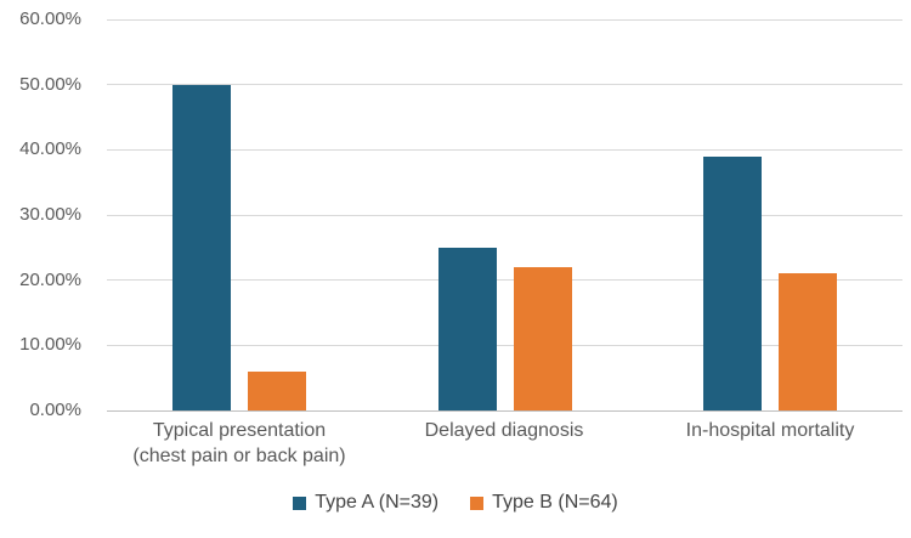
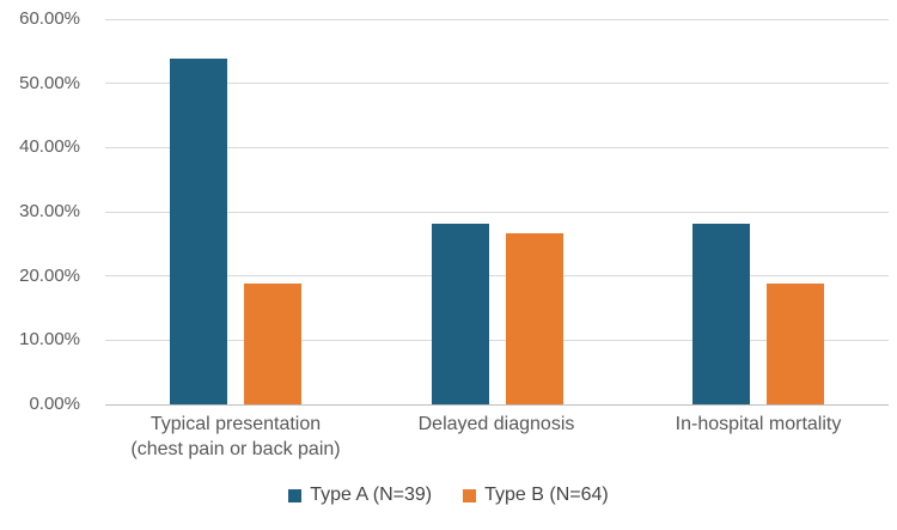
Type A (N=39)/Typical presentation (chest pain or back pain): 50% -> 54%
Type B (N=64)/Typical presentation (chest pain or back pain): 6% -> 19%
Type A (N=39)/Delayed diagnosis: 25% -> 28%
Type B (N=64)/Delayed diagnosis: 22% -> 27%
Type A (N=39)/In-hospital mortality: 39% -> 28%
Type B (N=64)/In-hospital mortality: 21% -> 19%
